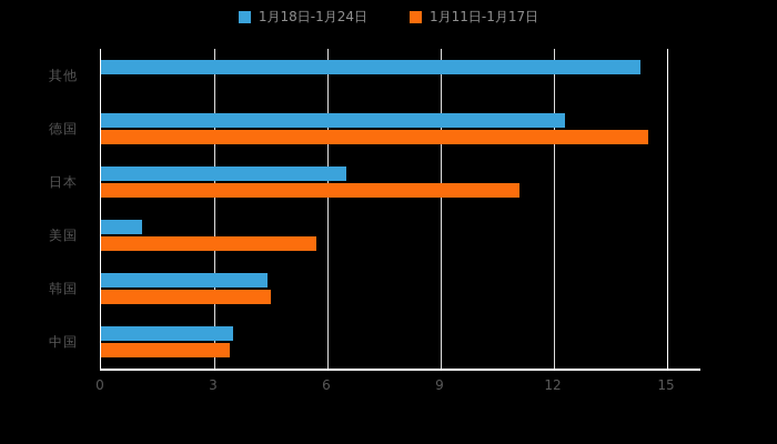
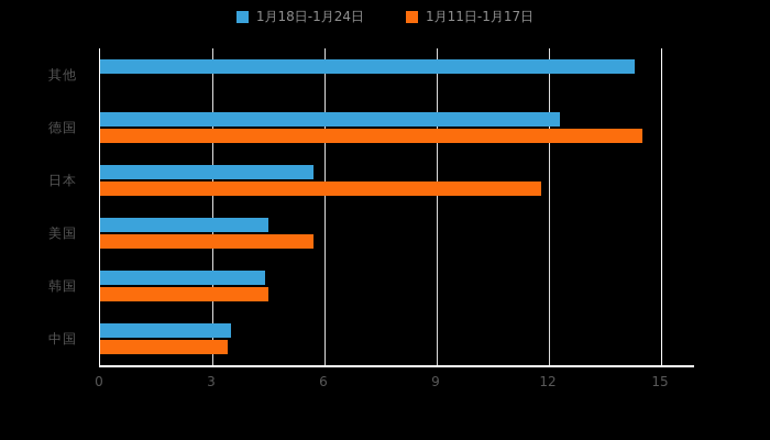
1月18日-1月24日/日本: 6.5 -> 5.7
1月11日-1月17日/日本: 11.1 -> 11.8
1月18日-1月24日/美国: 1.1 -> 4.5
